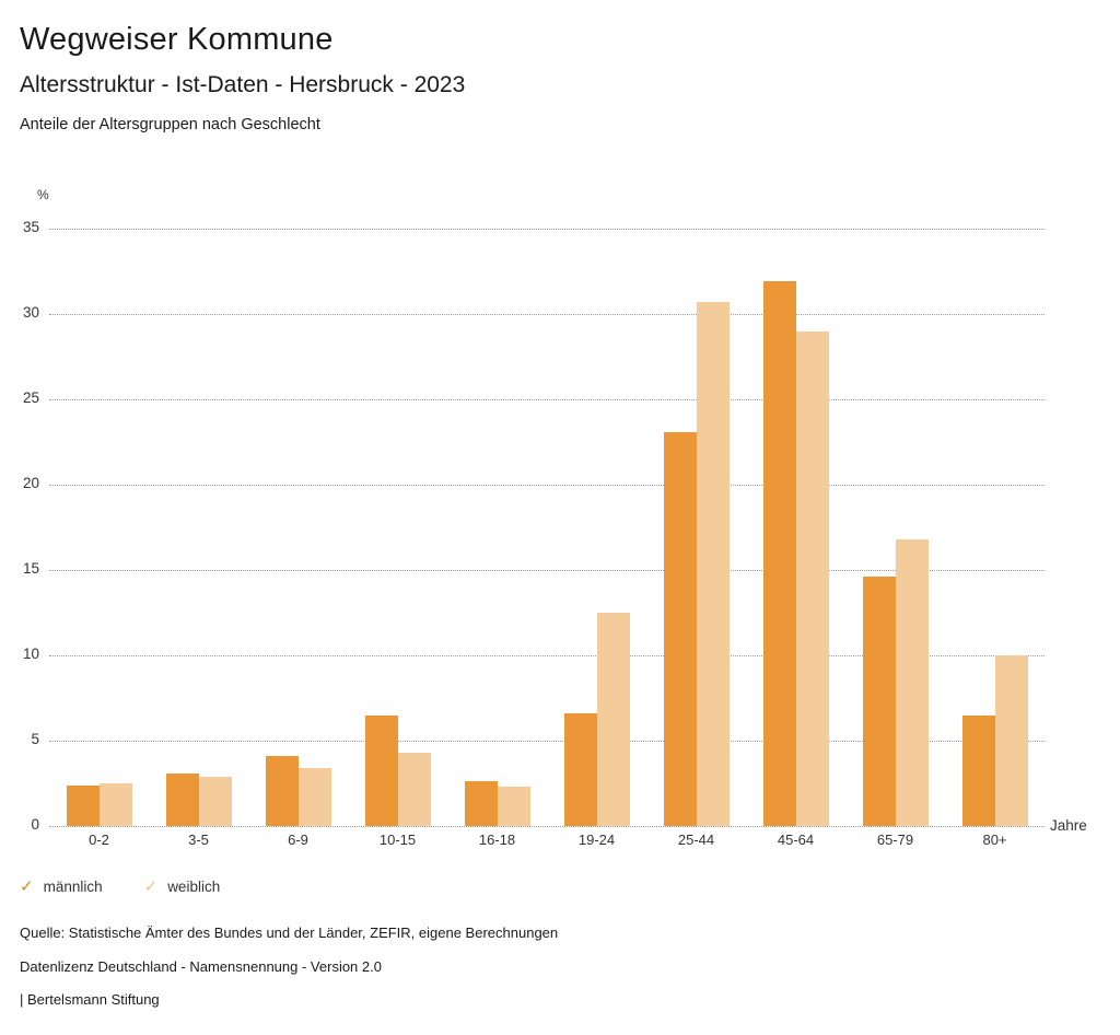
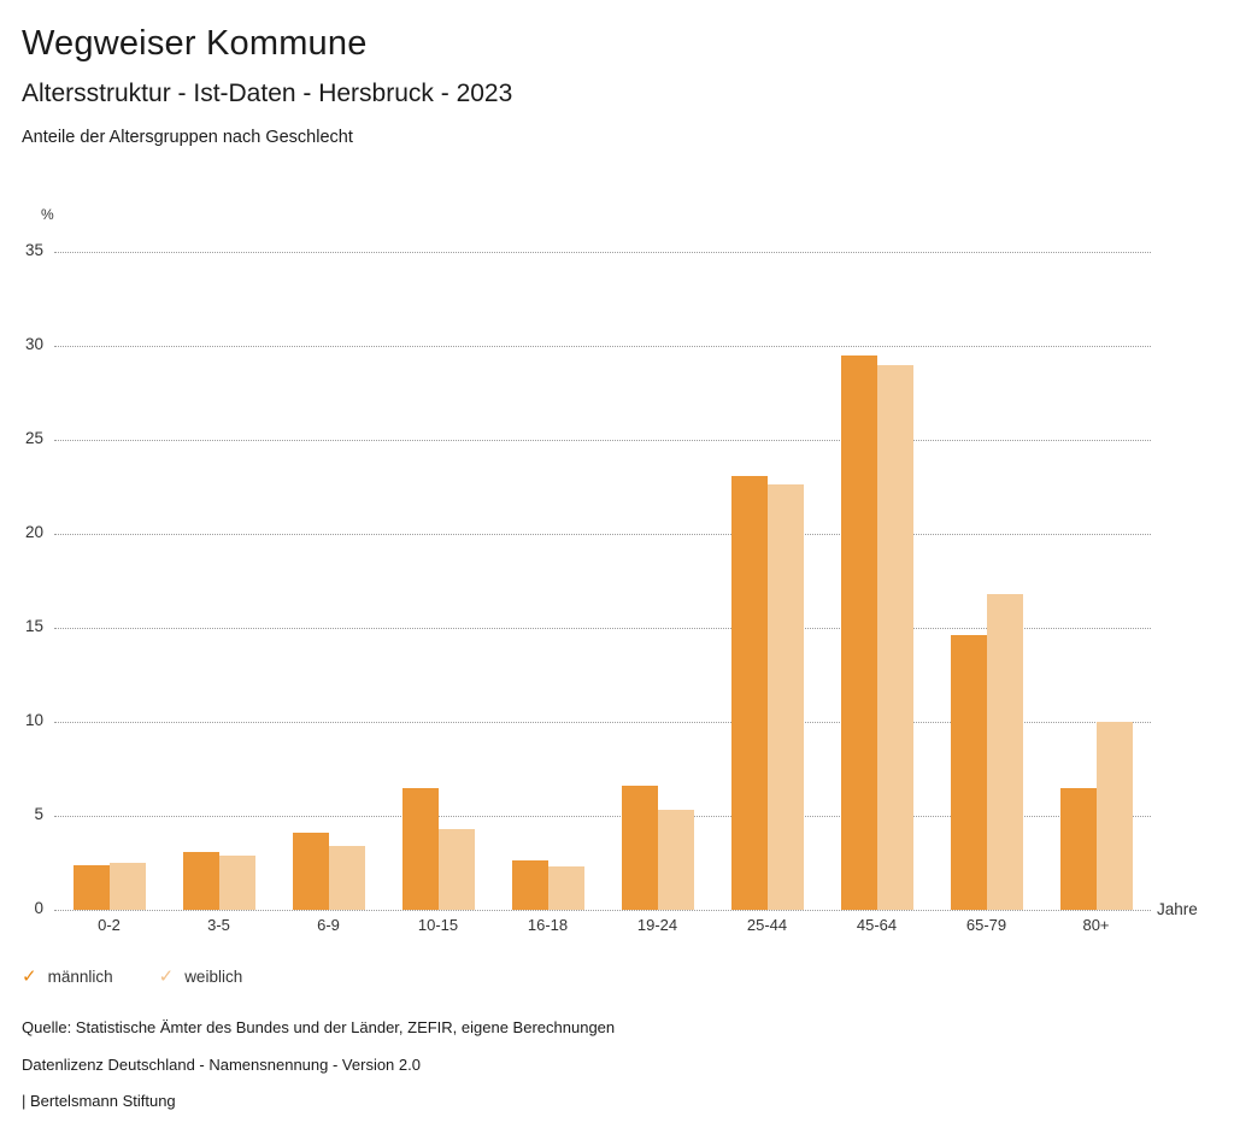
weiblich/19-24: 12.5 -> 5.3
weiblich/25-44: 30.7 -> 22.6
männlich/45-64: 31.9 -> 29.5
